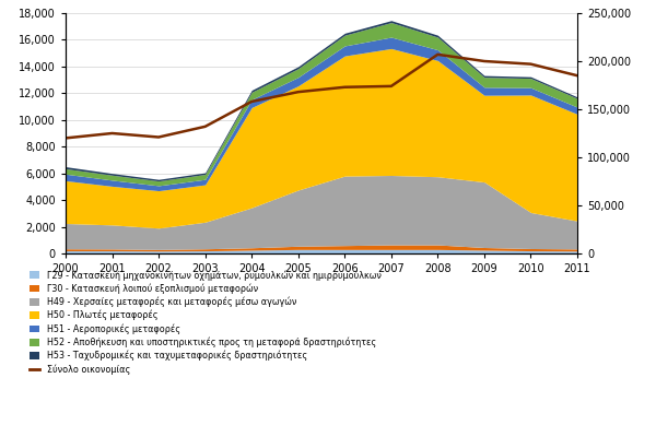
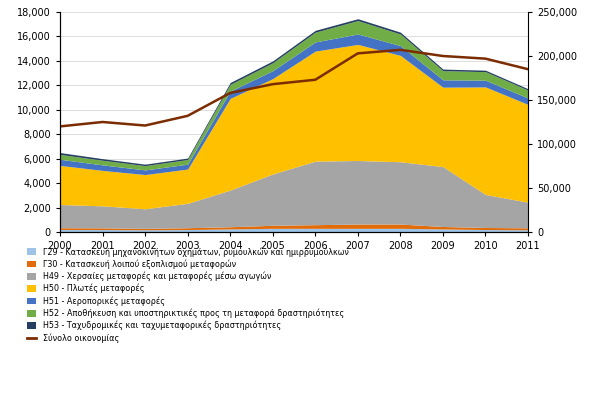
Σύνολο οικονομίας/2007: 174,000 -> 203,000
